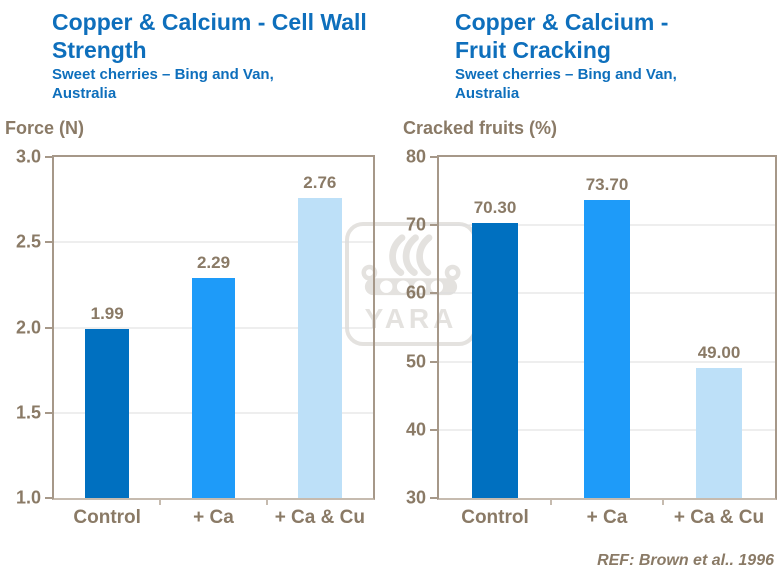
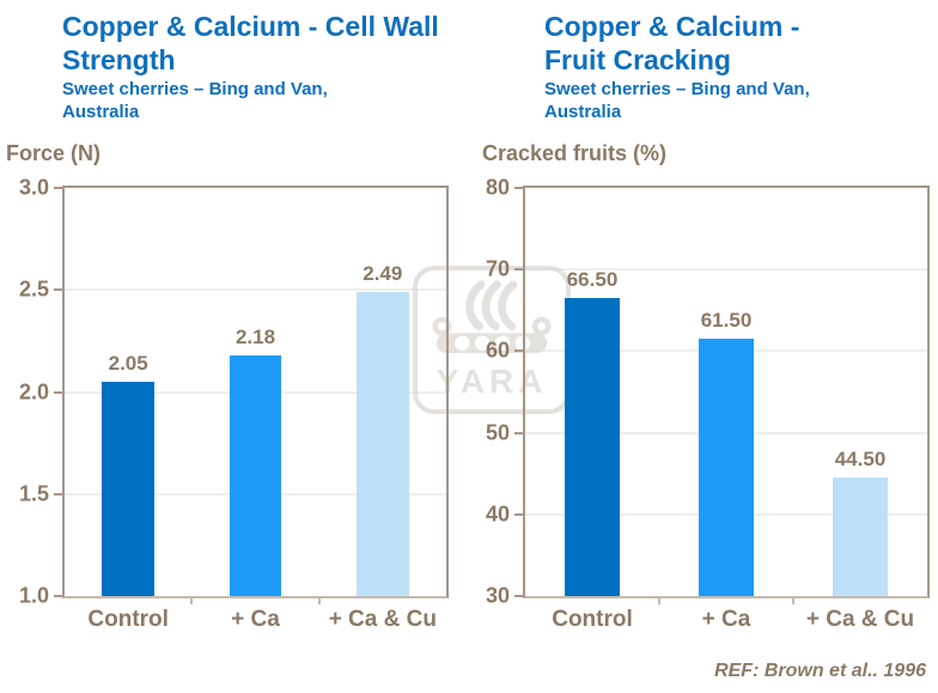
Copper & Calcium - Cell Wall Strength/Control: 1.99 -> 2.05
Copper & Calcium - Cell Wall Strength/+ Ca: 2.29 -> 2.18
Copper & Calcium - Cell Wall Strength/+ Ca & Cu: 2.76 -> 2.49
Copper & Calcium - Fruit Cracking/Control: 70.30 -> 66.50
Copper & Calcium - Fruit Cracking/+ Ca: 73.70 -> 61.50
Copper & Calcium - Fruit Cracking/+ Ca & Cu: 49.00 -> 44.50
